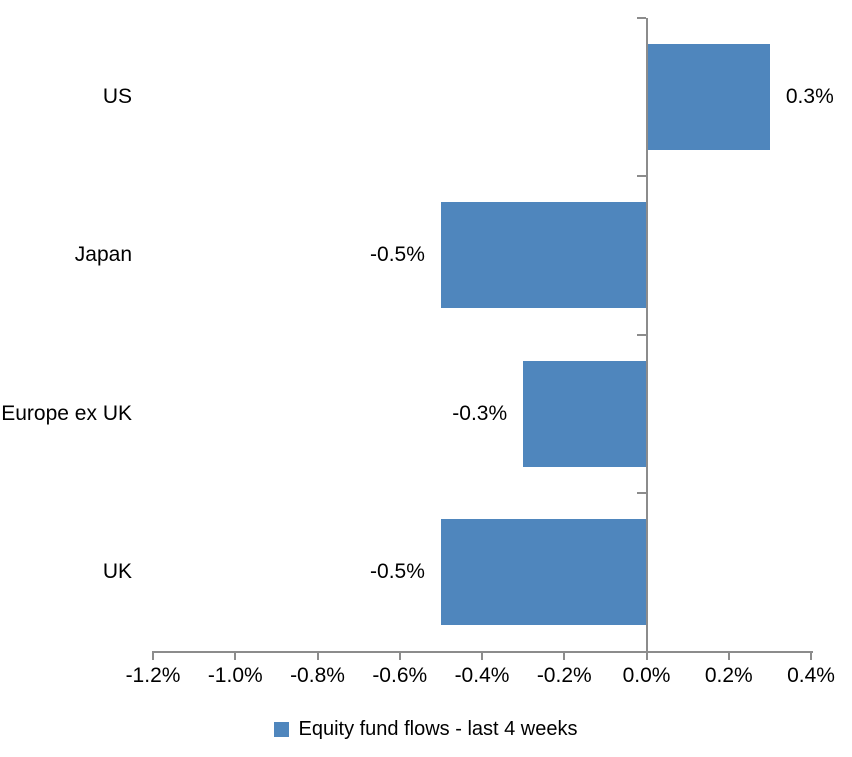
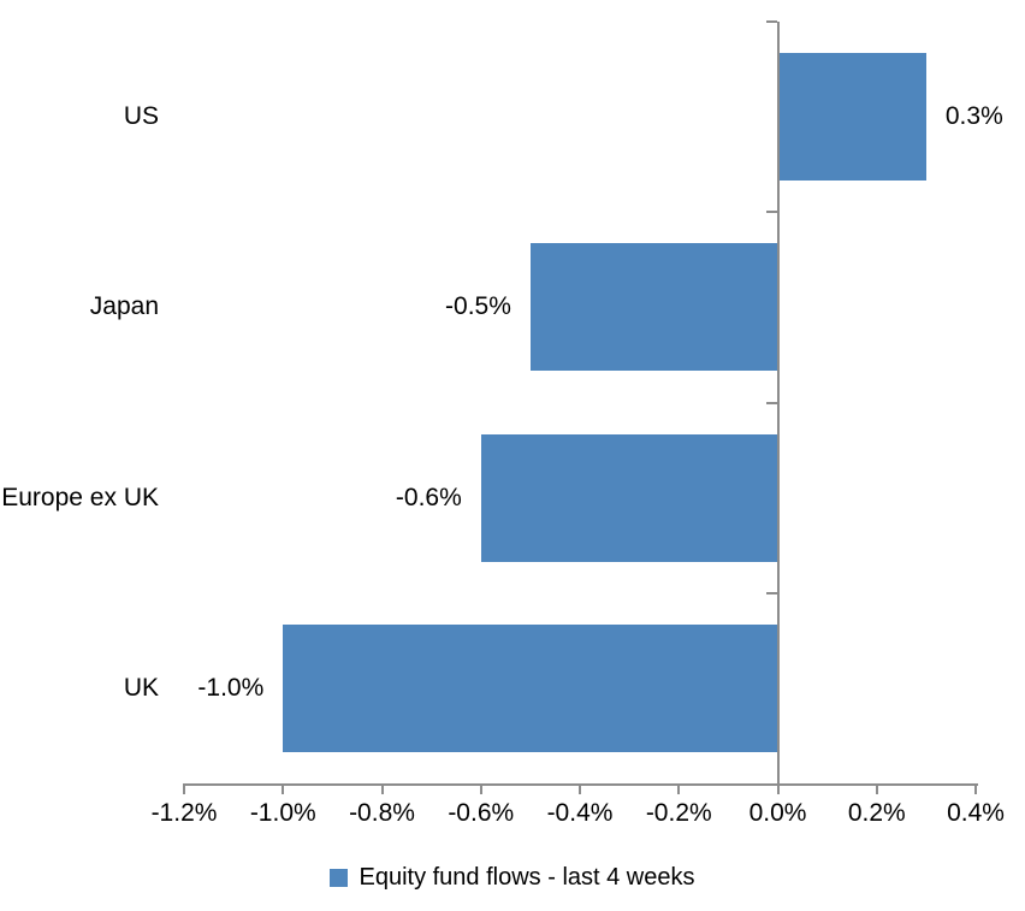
Europe ex UK: -0.3% -> -0.6%
UK: -0.5% -> -1.0%
